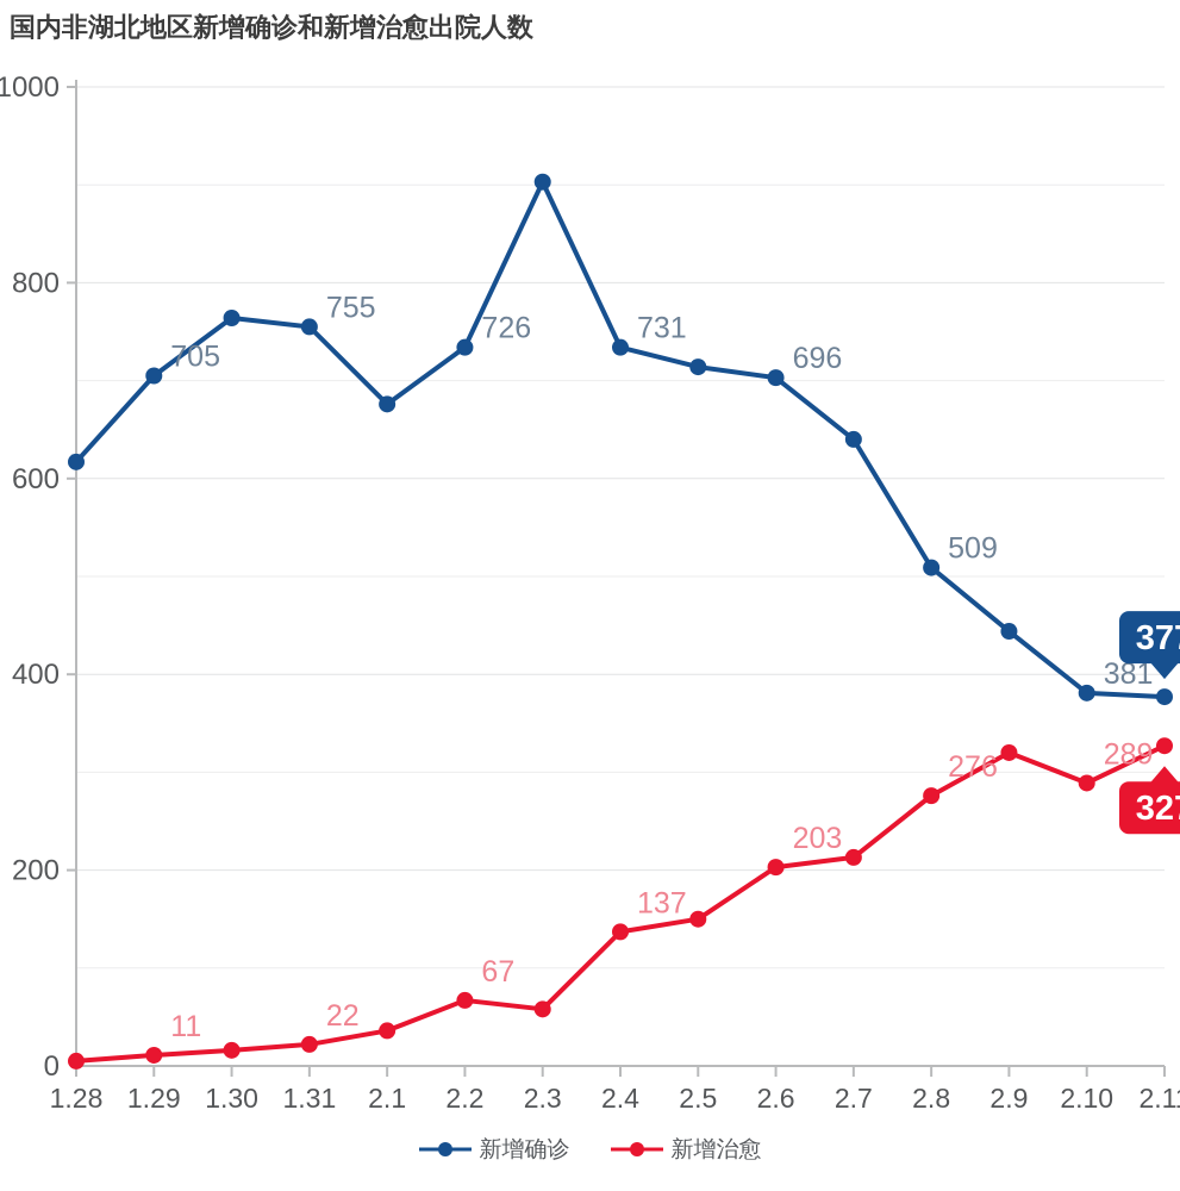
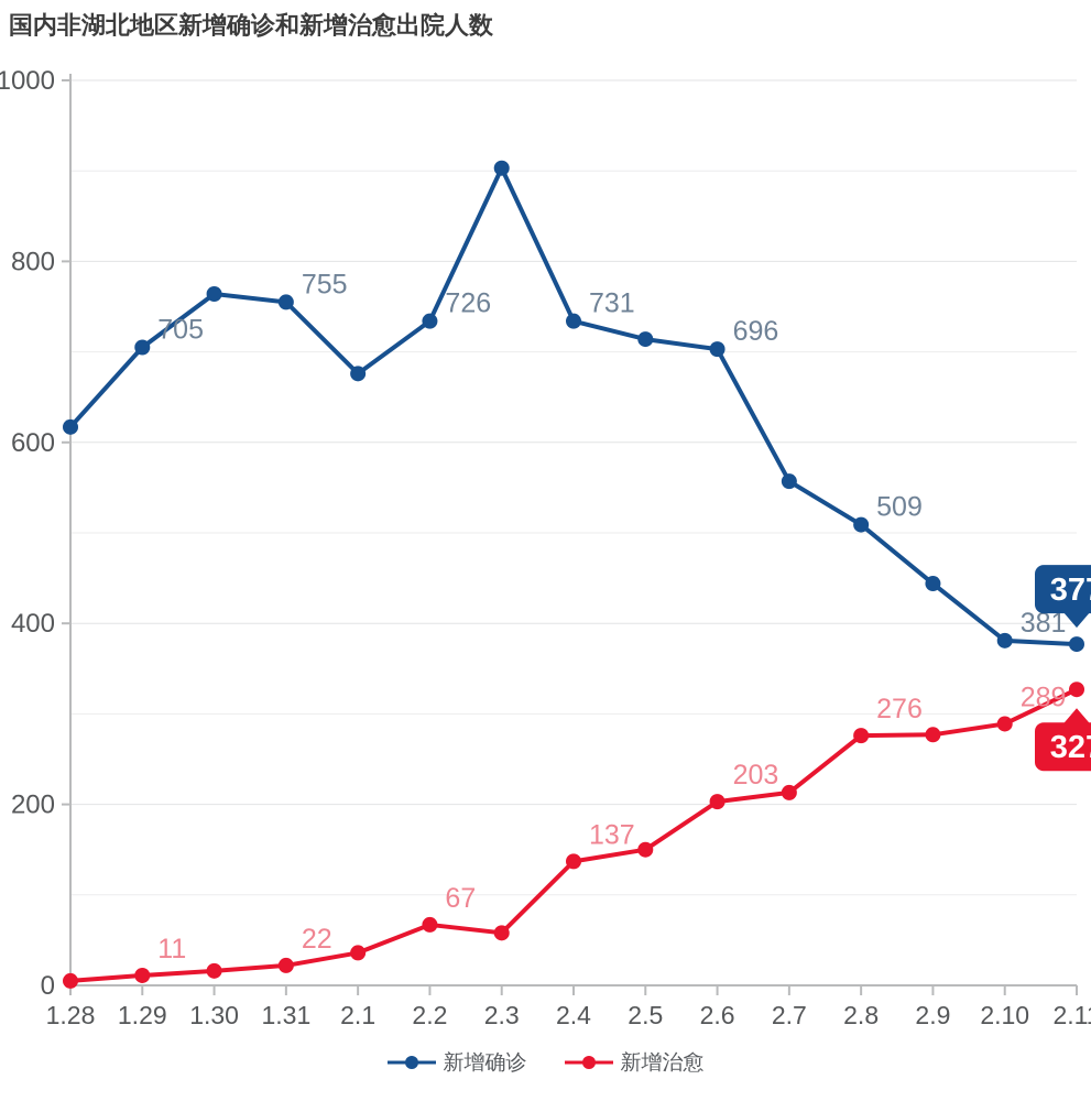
新增确诊/2.7: 640 -> 560
新增治愈/2.9: 320 -> 280
